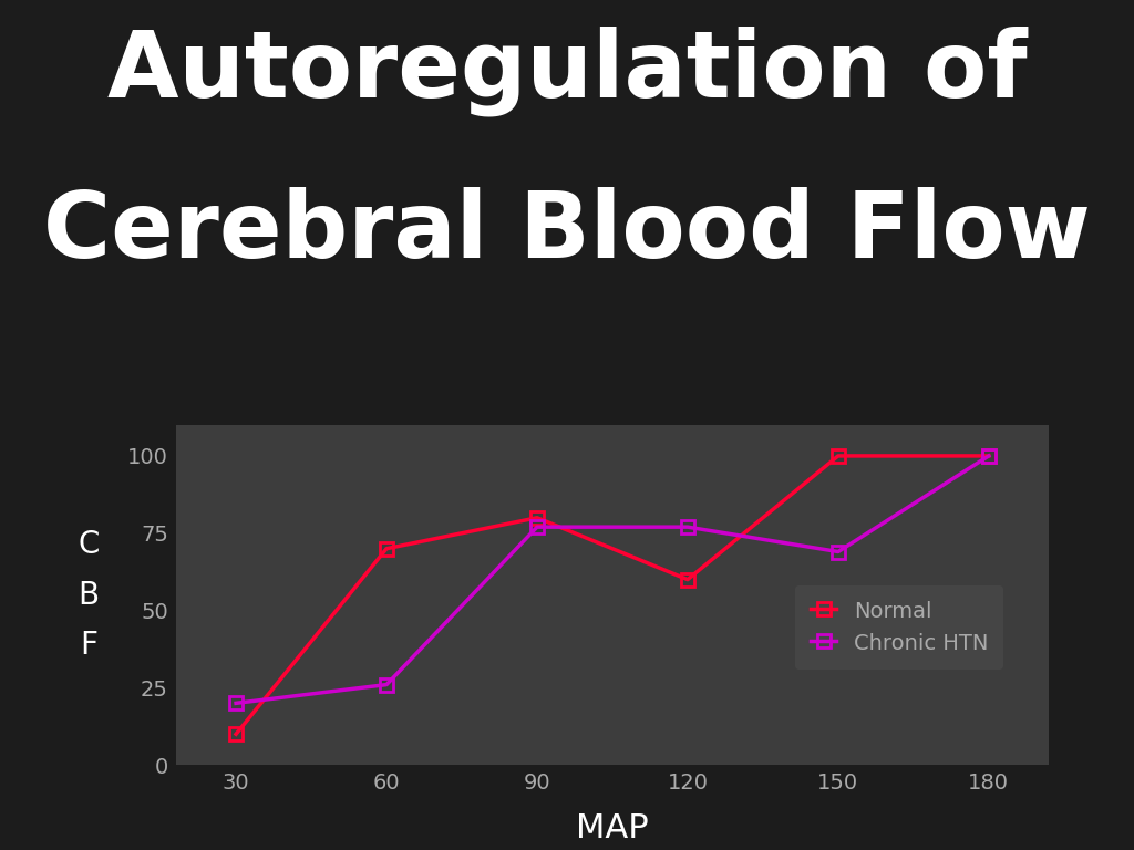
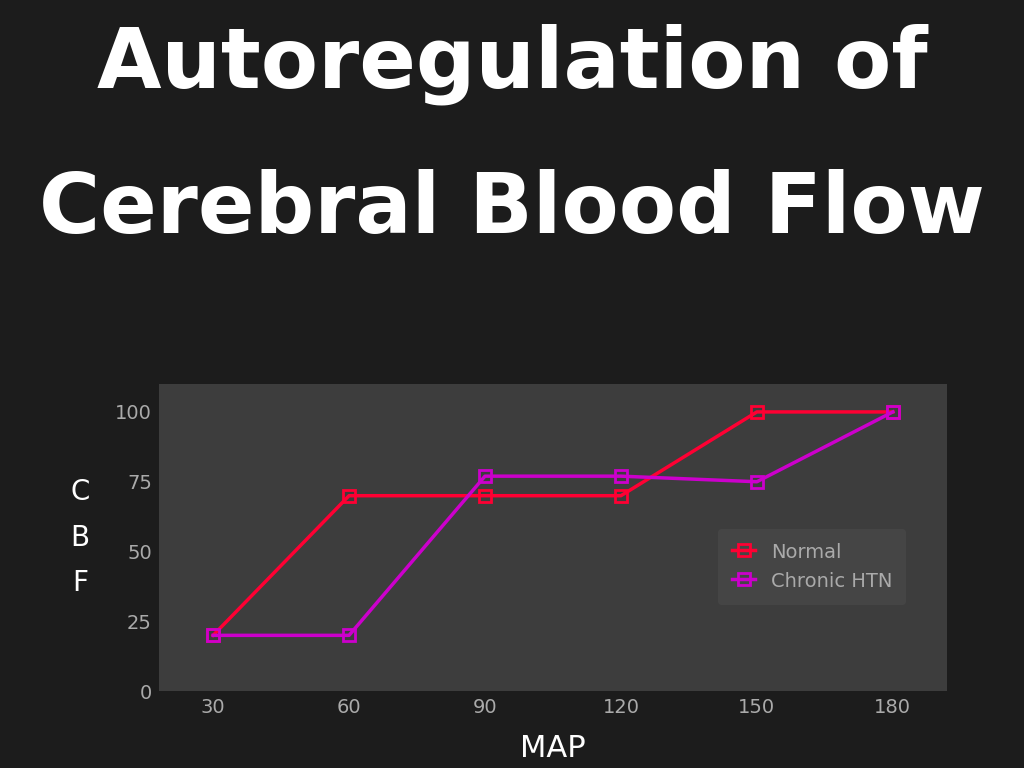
Normal/30: 10 -> 20
Chronic HTN/60: 26 -> 20
Normal/90: 80 -> 70
Normal/120: 60 -> 70
Chronic HTN/150: 69 -> 75
